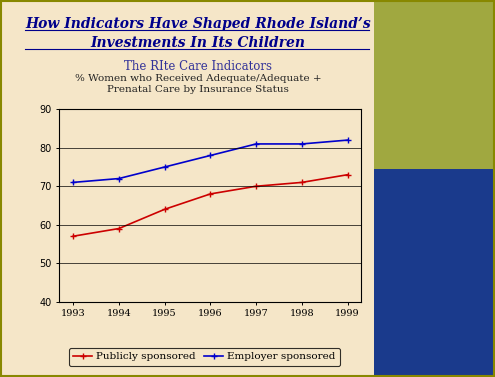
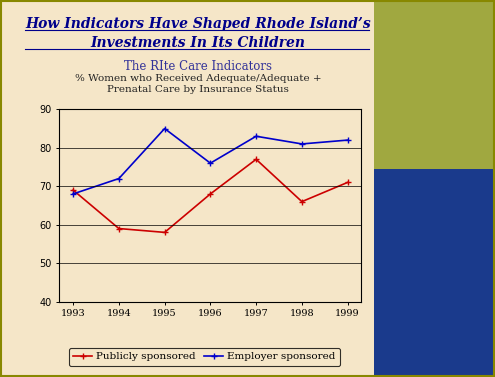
Publicly sponsored/1993: 57 -> 69
Employer sponsored/1993: 71 -> 68
Publicly sponsored/1995: 64 -> 58
Employer sponsored/1995: 75 -> 85
Employer sponsored/1996: 78 -> 76
Publicly sponsored/1997: 70 -> 77
Employer sponsored/1997: 81 -> 83
Publicly sponsored/1998: 71 -> 66
Publicly sponsored/1999: 73 -> 71
